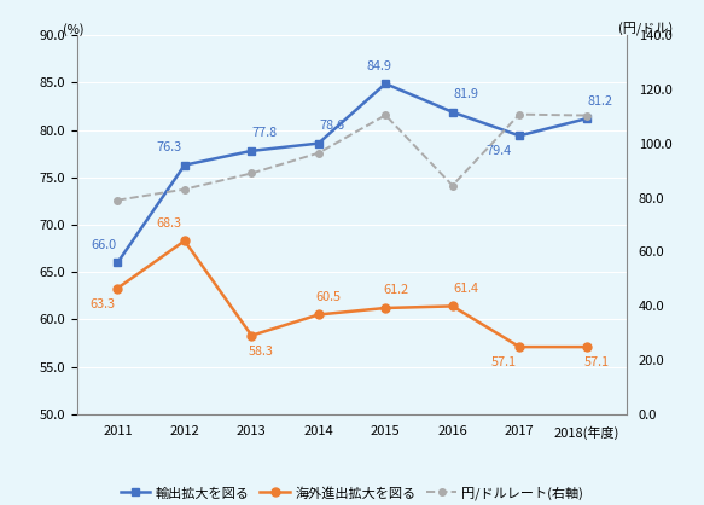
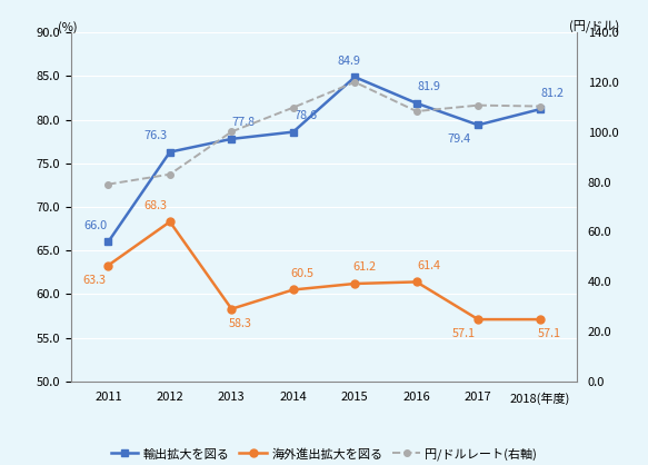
円/ドルレート(右軸)/2013: 89.0 -> 100.2
円/ドルレート(右軸)/2014: 96.5 -> 109.9
円/ドルレート(右軸)/2015: 110.5 -> 120.1
円/ドルレート(右軸)/2016: 84.5 -> 108.4
